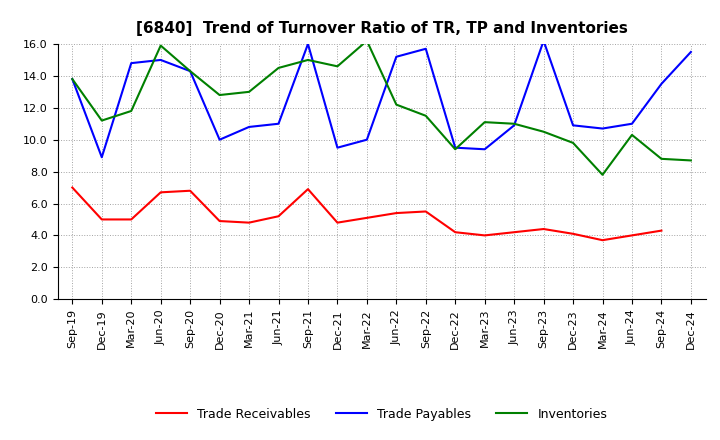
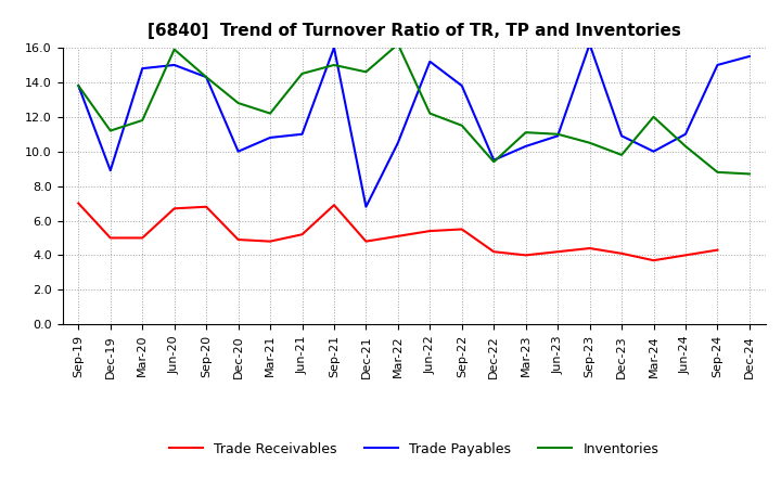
Inventories/Mar-21: 13.0 -> 12.2
Trade Payables/Dec-21: 9.5 -> 6.8
Trade Payables/Mar-22: 10.0 -> 10.5
Trade Payables/Sep-22: 15.7 -> 13.8
Trade Payables/Mar-23: 9.4 -> 10.3
Trade Payables/Mar-24: 10.7 -> 10.0
Inventories/Mar-24: 7.8 -> 12.0
Trade Payables/Sep-24: 13.5 -> 15.0
